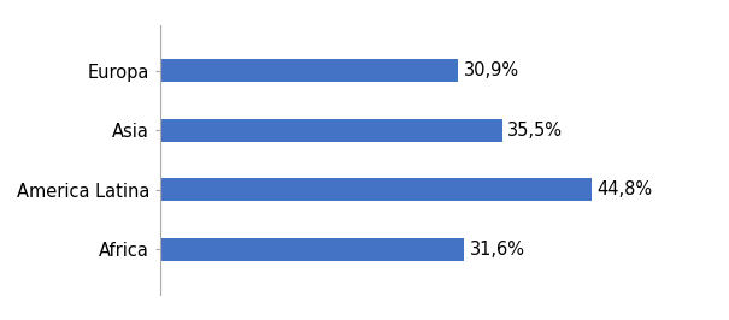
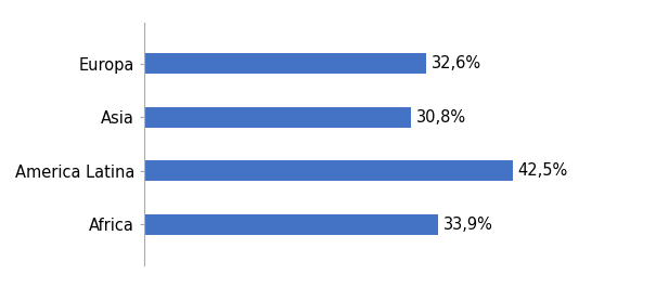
Europa: 30,9% -> 32,6%
Asia: 35,5% -> 30,8%
America Latina: 44,8% -> 42,5%
Africa: 31,6% -> 33,9%
